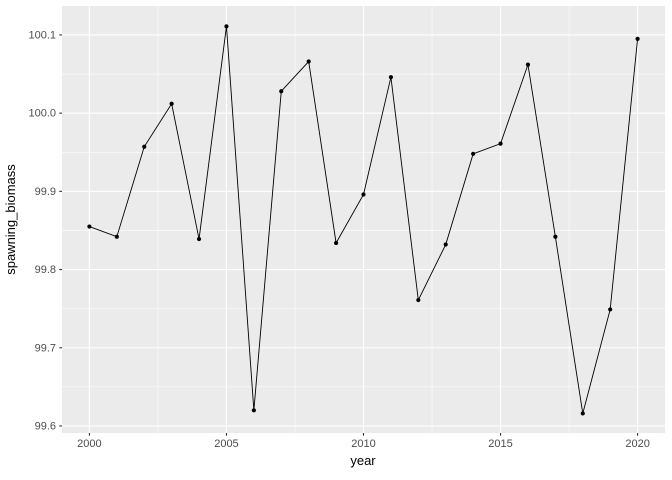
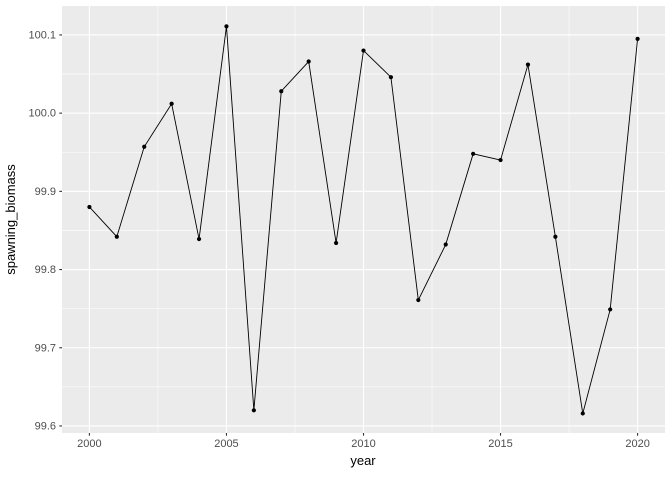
2000: 99.86 -> 99.88
2010: 99.90 -> 100.08
2015: 99.96 -> 99.94
